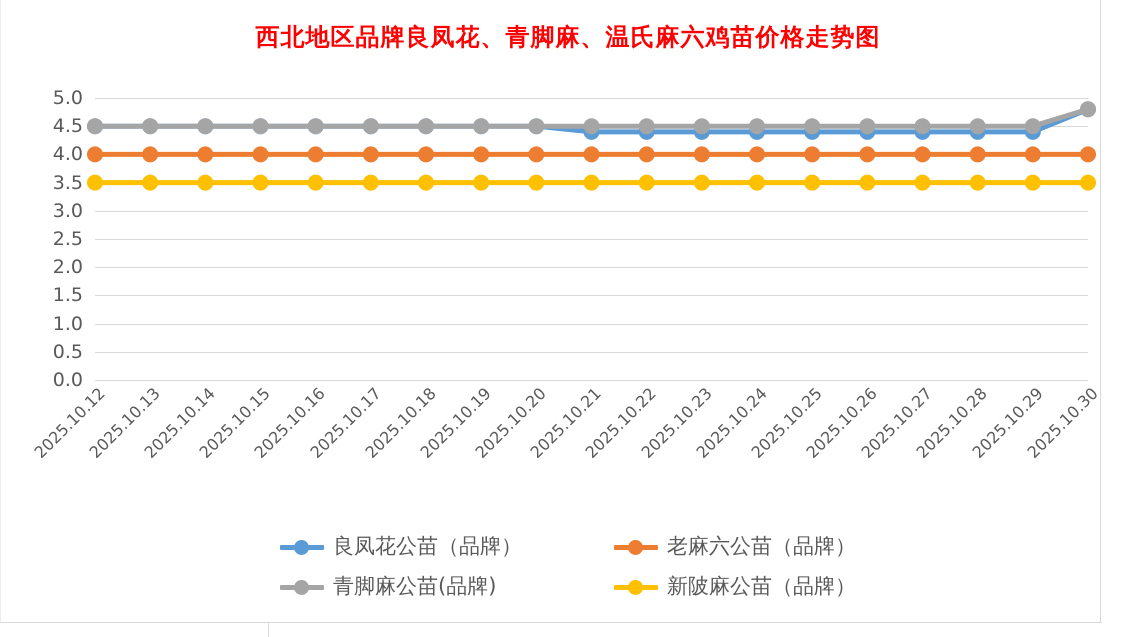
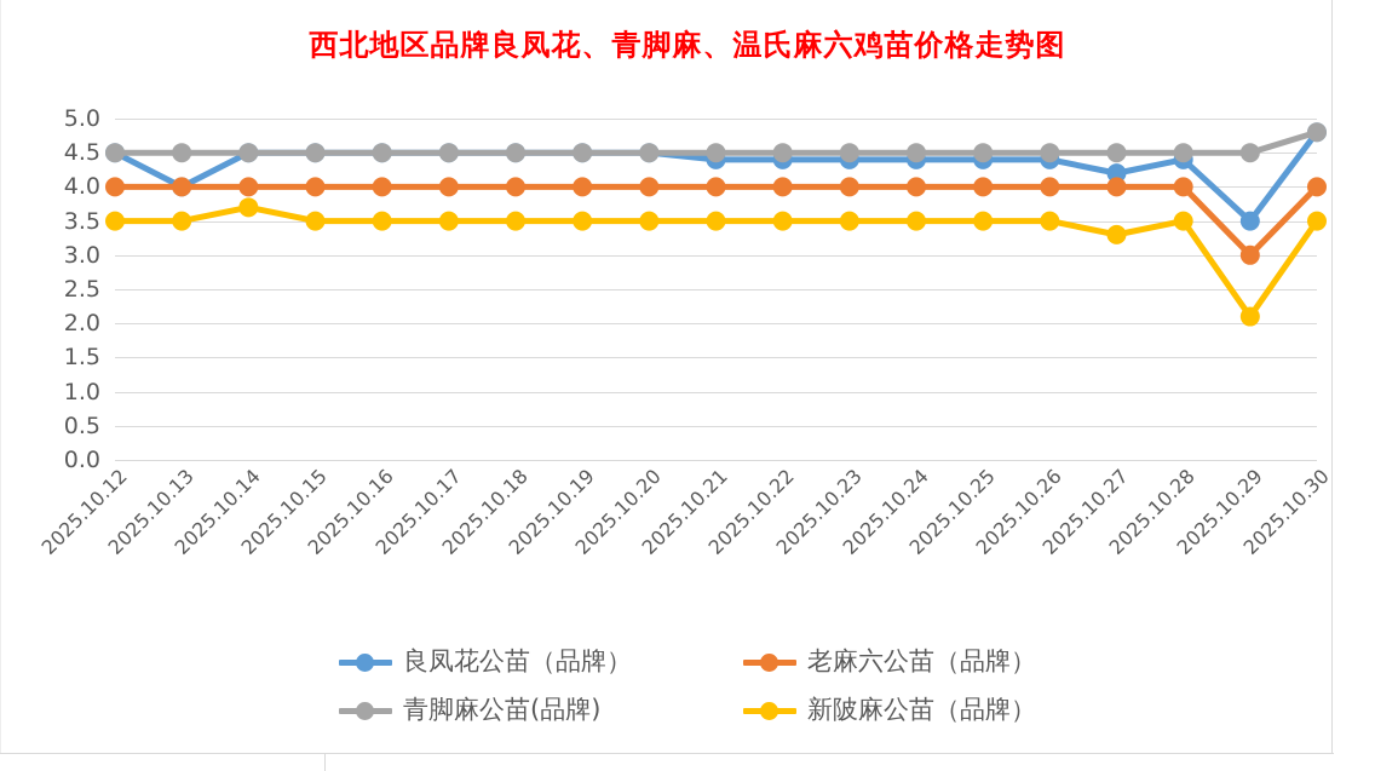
良凤花公苗（品牌）/2025.10.13: 4.5 -> 4.0
新陂麻公苗（品牌）/2025.10.14: 3.5 -> 3.7
良凤花公苗（品牌）/2025.10.27: 4.4 -> 4.2
新陂麻公苗（品牌）/2025.10.27: 3.5 -> 3.3
良凤花公苗（品牌）/2025.10.29: 4.4 -> 3.5
老麻六公苗（品牌）/2025.10.29: 4 -> 3
新陂麻公苗（品牌）/2025.10.29: 3.5 -> 2.1
